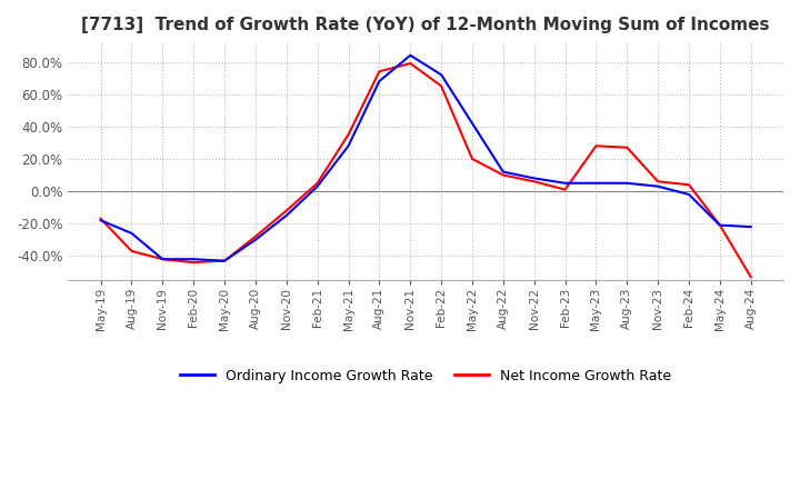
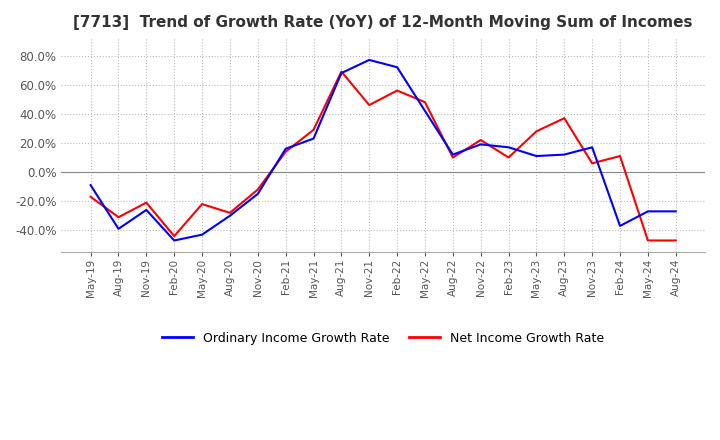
Ordinary Income Growth Rate/May-19: -18% -> -9%
Ordinary Income Growth Rate/Aug-19: -26% -> -39%
Net Income Growth Rate/Aug-19: -37% -> -31%
Ordinary Income Growth Rate/Nov-19: -42% -> -26%
Net Income Growth Rate/Nov-19: -42% -> -21%
Ordinary Income Growth Rate/Feb-20: -42% -> -47%
Net Income Growth Rate/May-20: -43% -> -22%
Ordinary Income Growth Rate/Feb-21: 3% -> 16%
Net Income Growth Rate/Feb-21: 5% -> 14%
Ordinary Income Growth Rate/May-21: 28% -> 23%
Net Income Growth Rate/May-21: 35% -> 29%
Net Income Growth Rate/Aug-21: 74% -> 69%
Ordinary Income Growth Rate/Nov-21: 84% -> 77%
Net Income Growth Rate/Nov-21: 79% -> 46%
Net Income Growth Rate/Feb-22: 65% -> 56%
Net Income Growth Rate/May-22: 20% -> 48%
Ordinary Income Growth Rate/Nov-22: 8% -> 19%
Net Income Growth Rate/Nov-22: 6% -> 22%
Ordinary Income Growth Rate/Feb-23: 5% -> 17%
Net Income Growth Rate/Feb-23: 1% -> 10%
Ordinary Income Growth Rate/May-23: 5% -> 11%
Ordinary Income Growth Rate/Aug-23: 5% -> 12%
Net Income Growth Rate/Aug-23: 27% -> 37%
Ordinary Income Growth Rate/Nov-23: 3% -> 17%
Ordinary Income Growth Rate/Feb-24: -2% -> -37%
Net Income Growth Rate/Feb-24: 4% -> 11%
Ordinary Income Growth Rate/May-24: -21% -> -27%
Net Income Growth Rate/May-24: -21% -> -47%
Ordinary Income Growth Rate/Aug-24: -22% -> -27%
Net Income Growth Rate/Aug-24: -53% -> -47%
